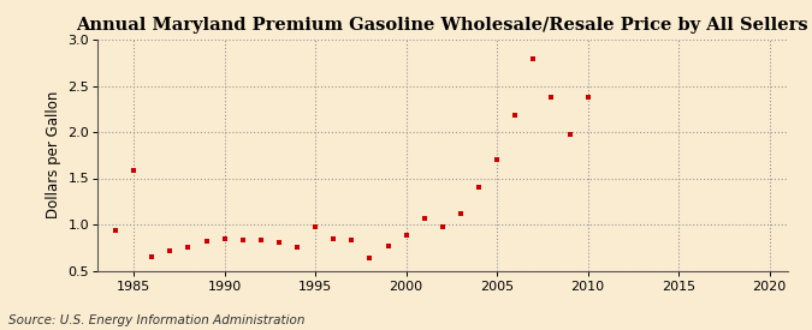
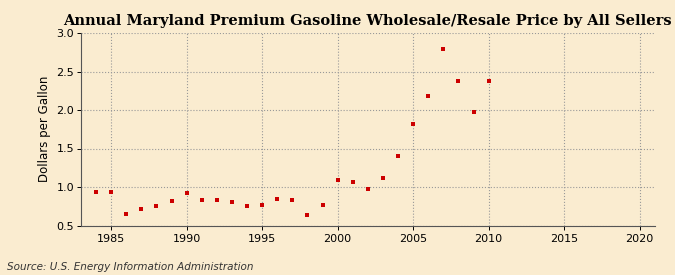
1985: 1.58 -> 0.93
1990: 0.84 -> 0.92
1995: 0.98 -> 0.76
2000: 0.88 -> 1.09
2005: 1.70 -> 1.82
